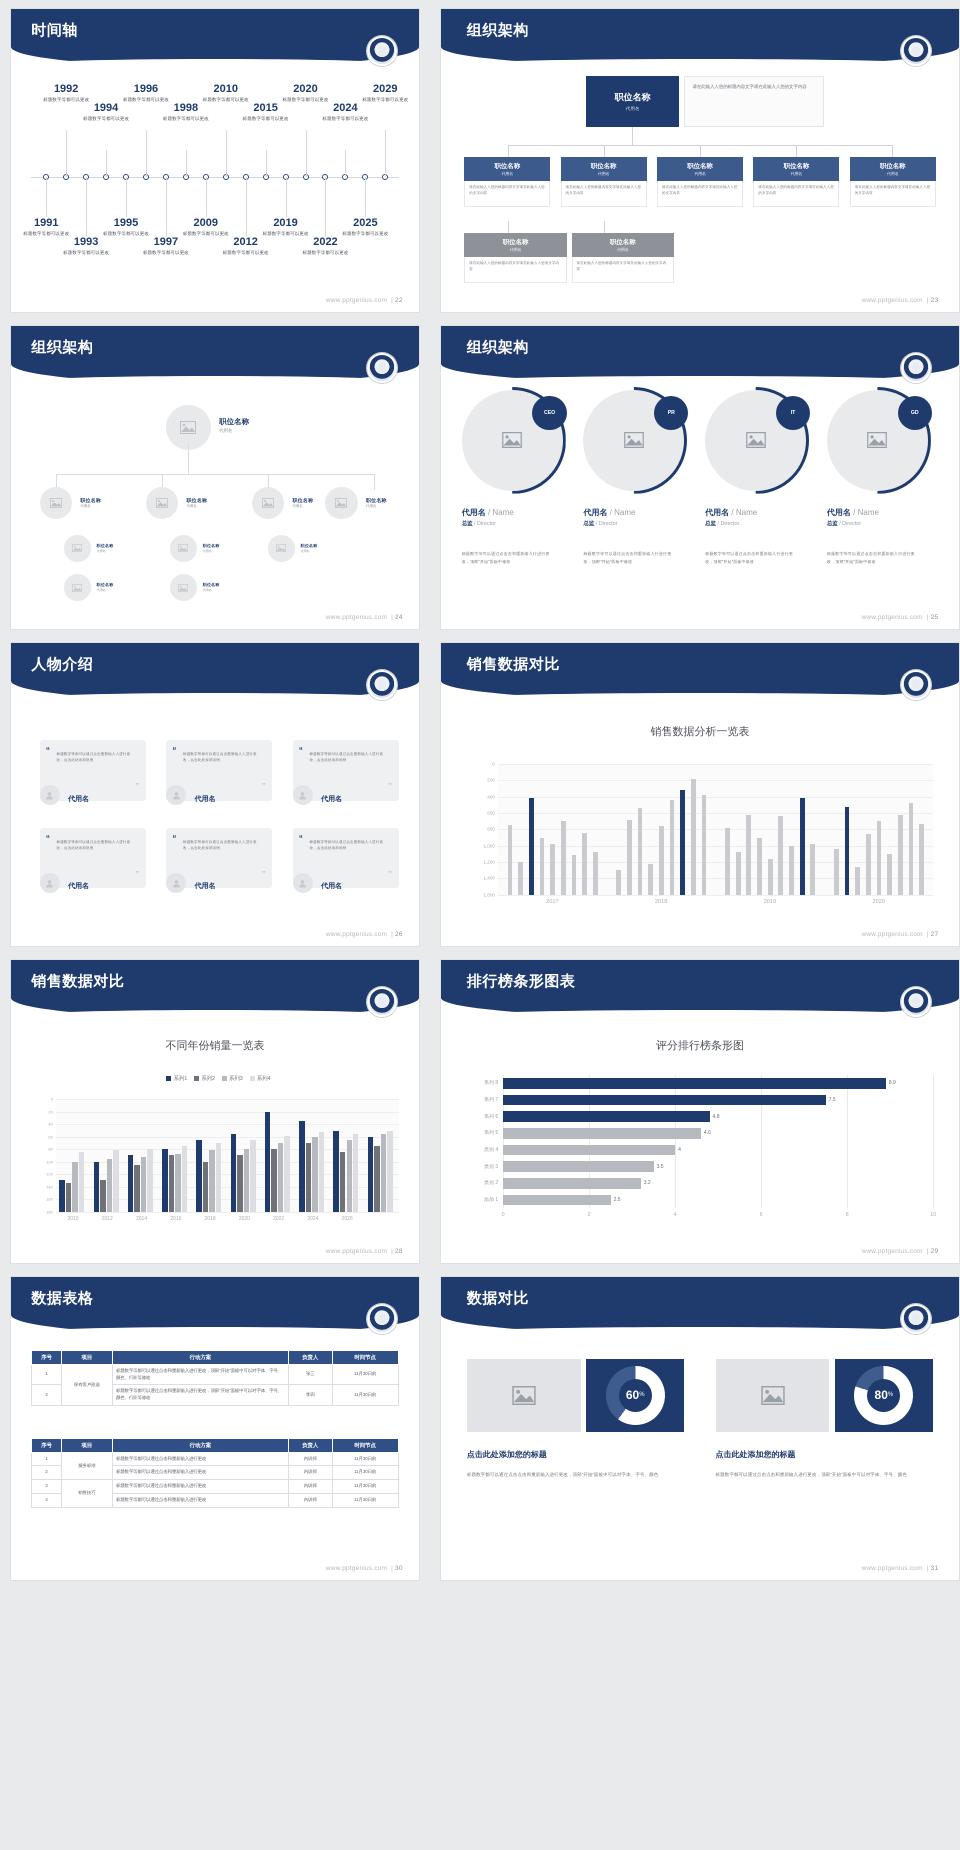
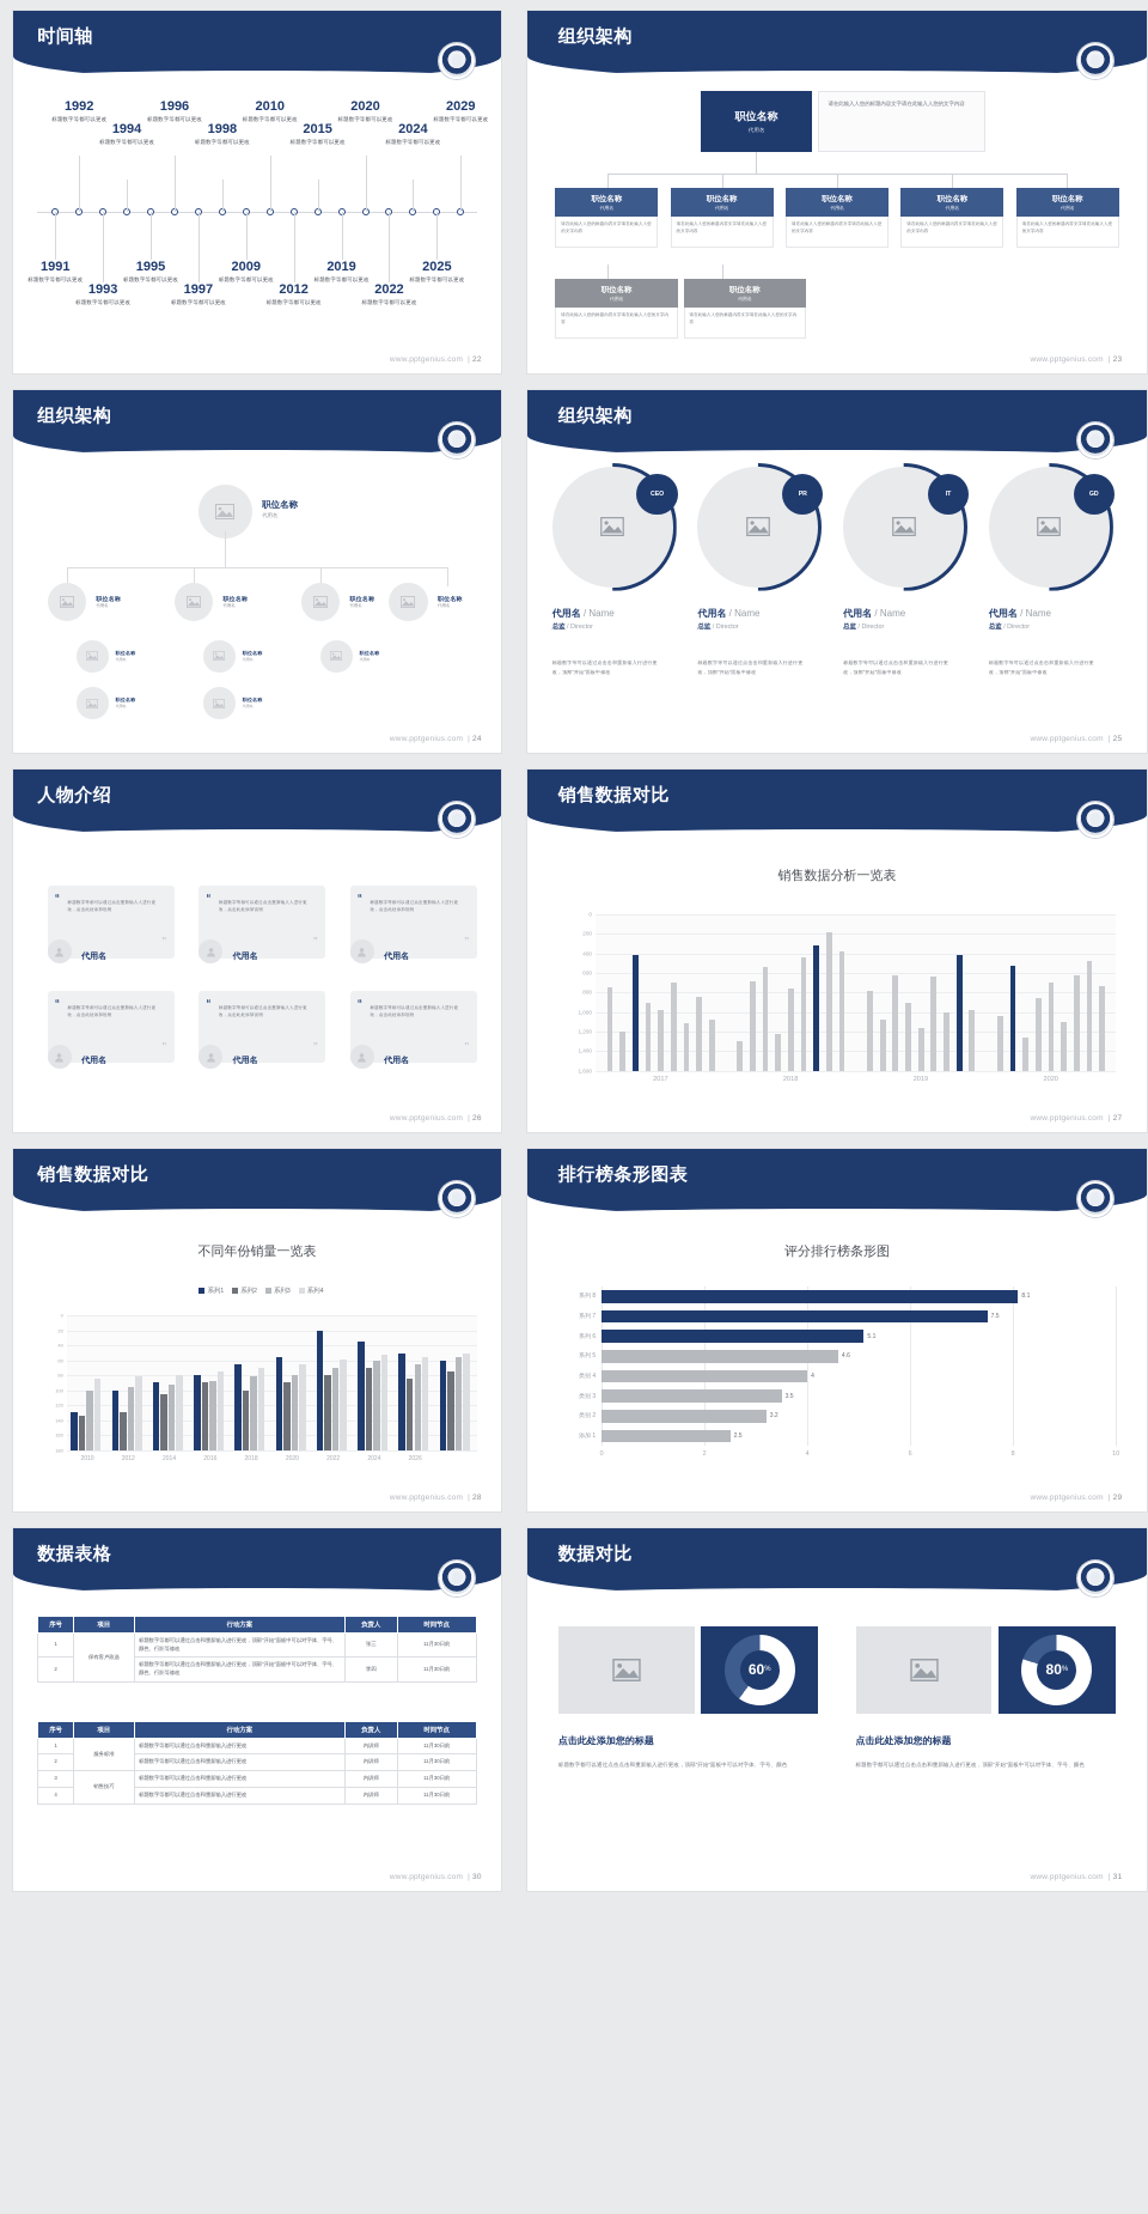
评分排行榜条形图/系列 8: 8.9 -> 8.1
评分排行榜条形图/系列 6: 4.8 -> 5.1
